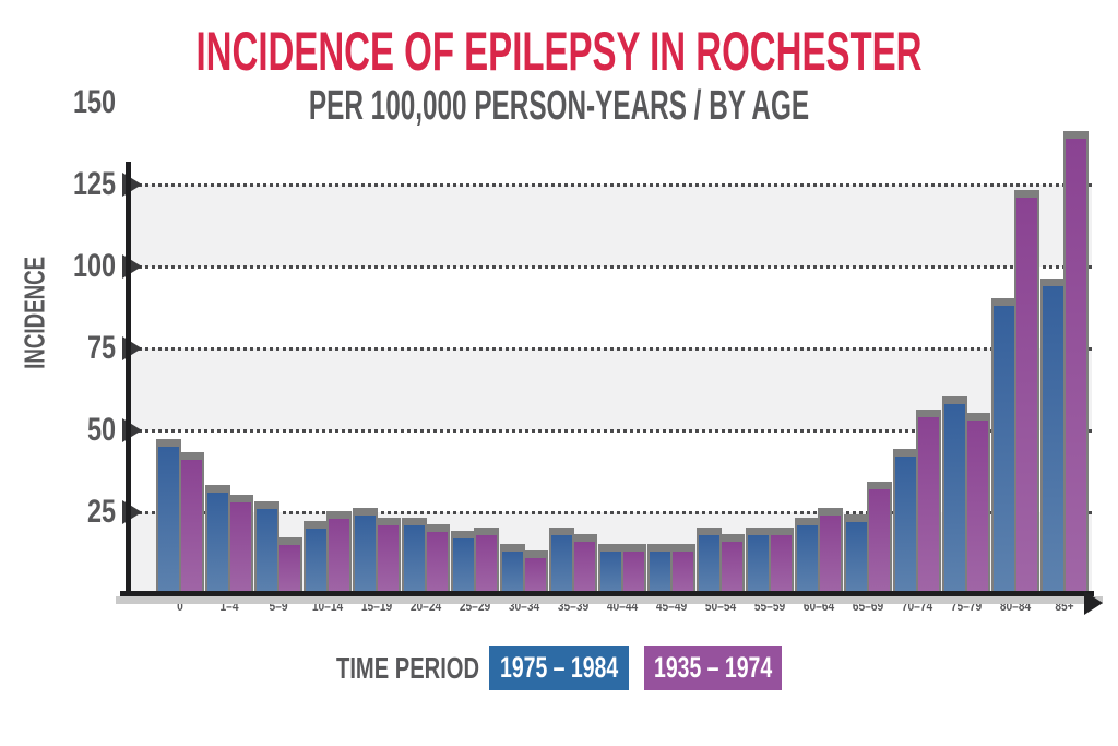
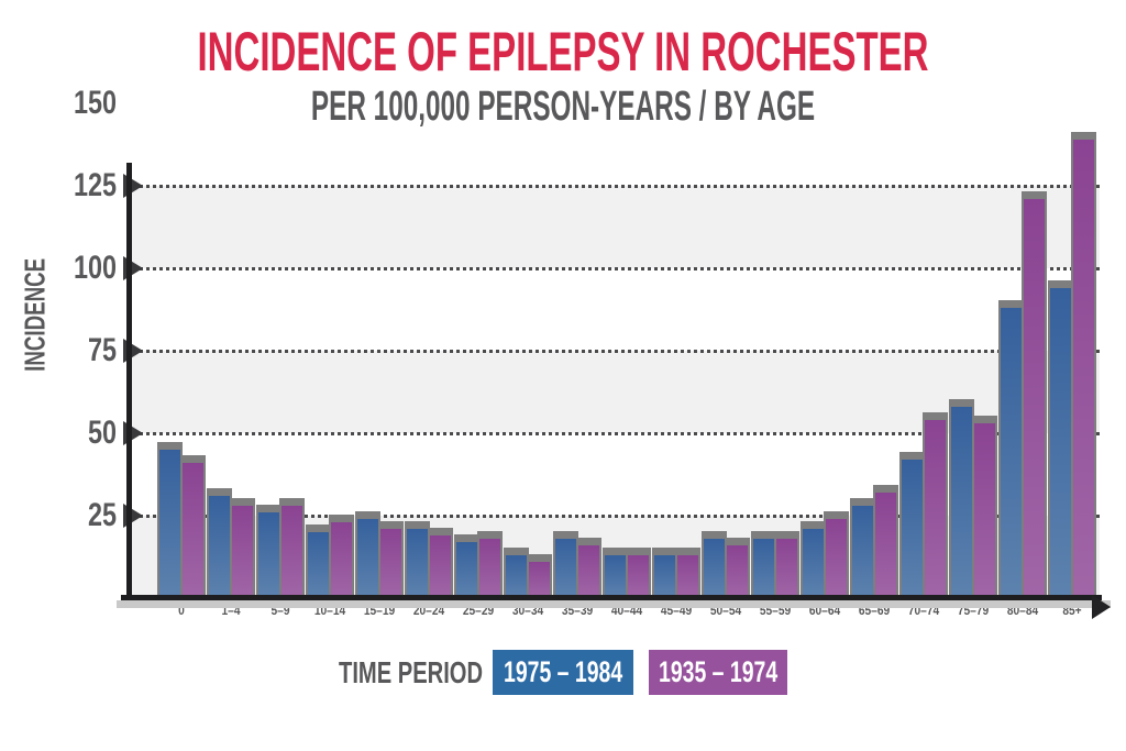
1935 – 1974/5–9: 15 -> 28
1975 – 1984/65–69: 22 -> 28
